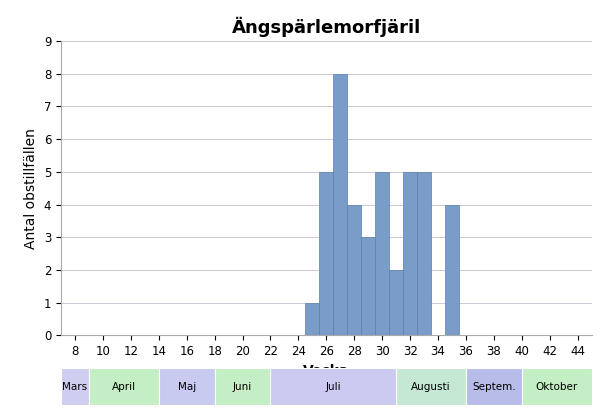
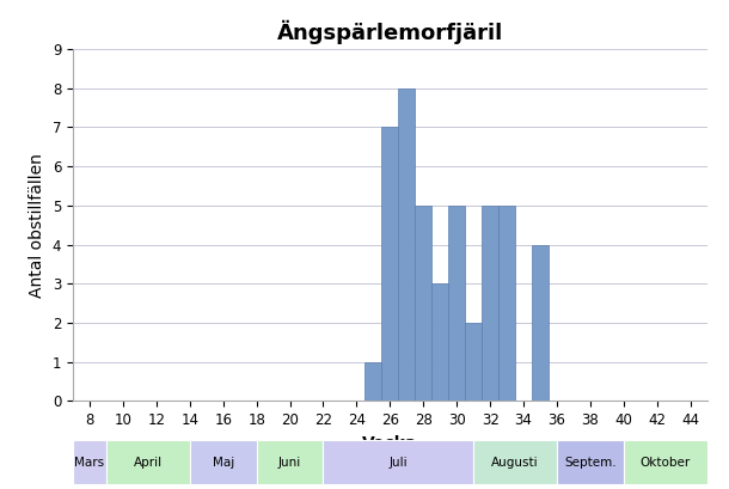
26: 5 -> 7
28: 4 -> 5
